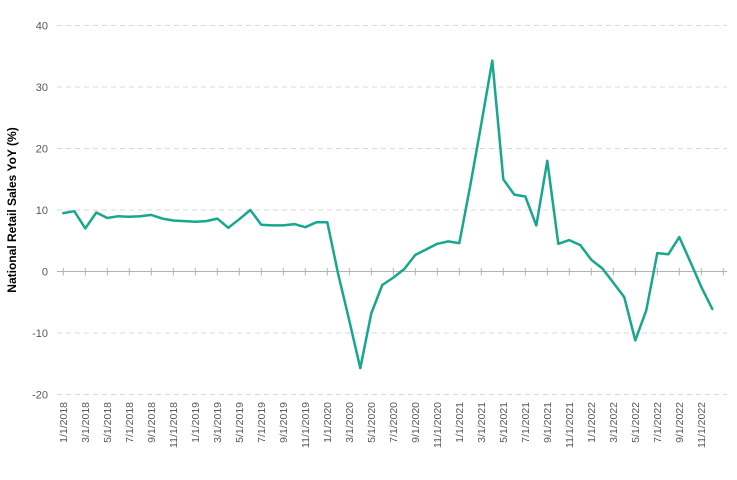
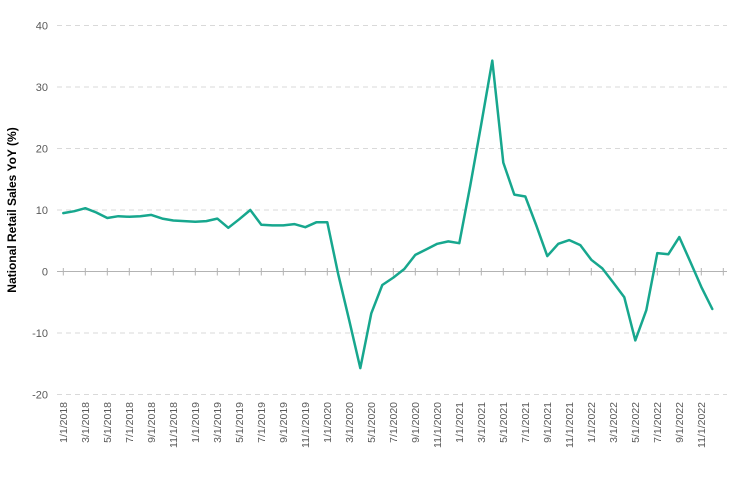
3/1/2018: 7 -> 10
5/1/2021: 15 -> 18
9/1/2021: 18 -> 2
